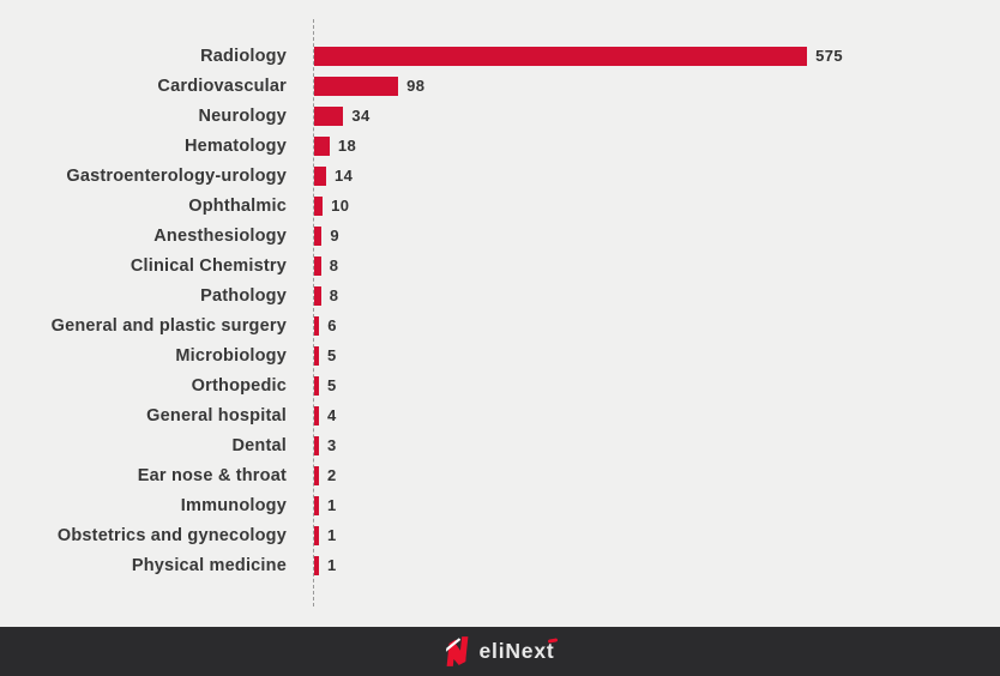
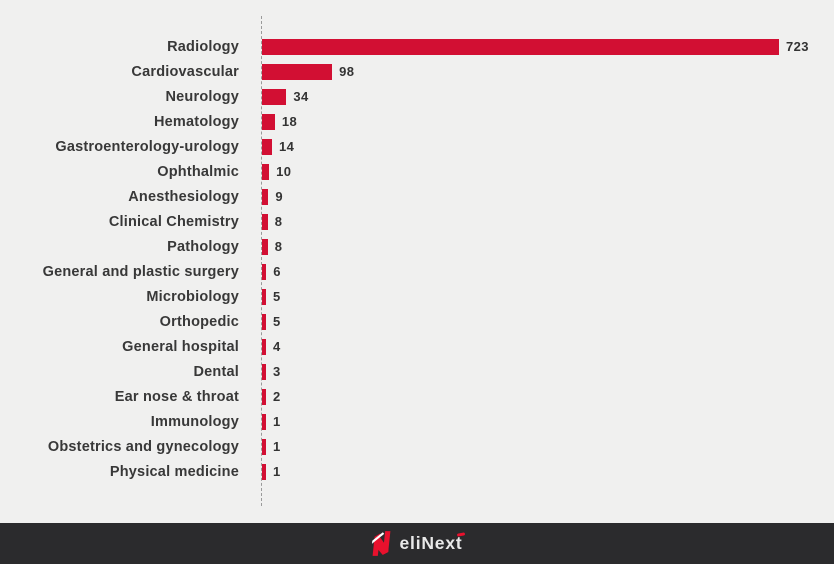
Radiology: 575 -> 723
